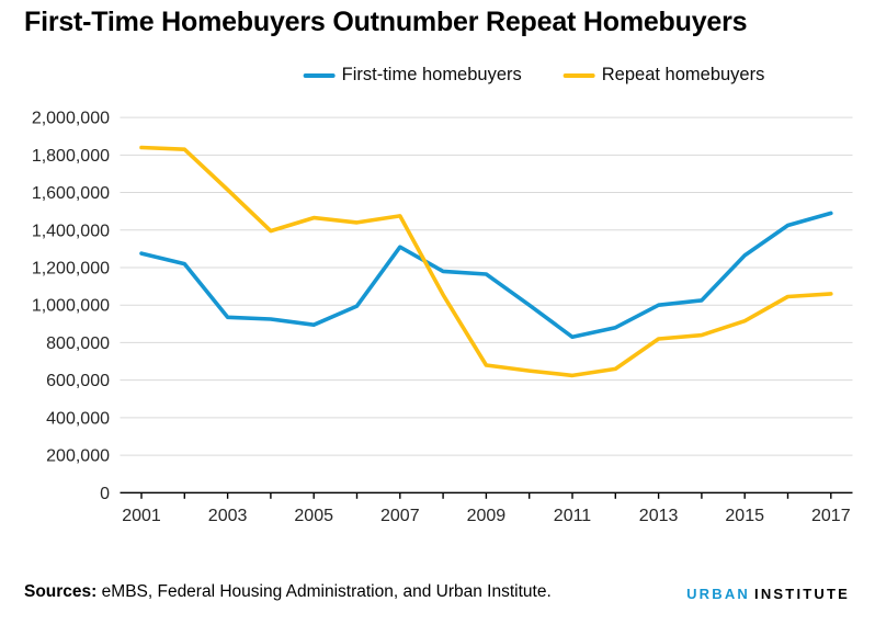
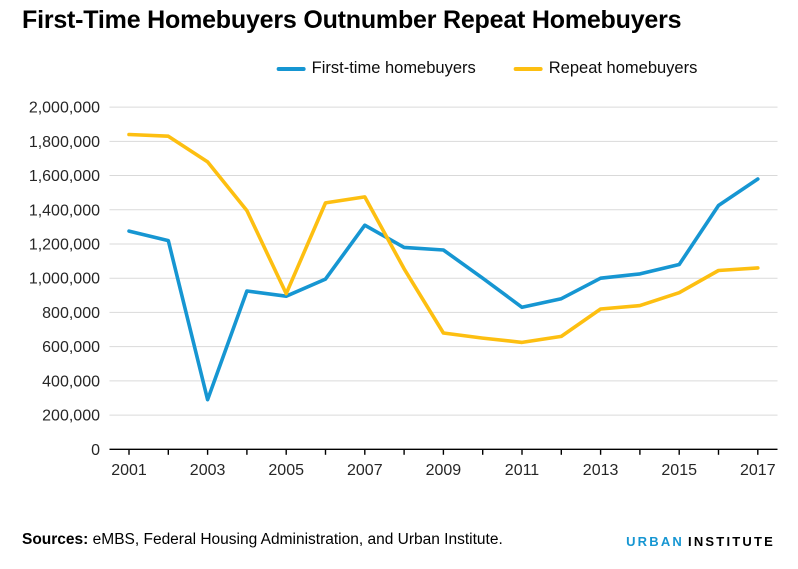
First-time homebuyers/2003: 940000 -> 290000
Repeat homebuyers/2003: 1620000 -> 1680000
Repeat homebuyers/2005: 1460000 -> 910000
First-time homebuyers/2015: 1260000 -> 1080000
First-time homebuyers/2017: 1490000 -> 1580000
